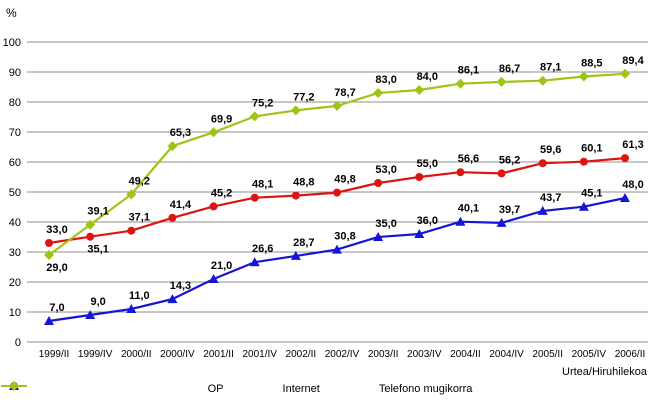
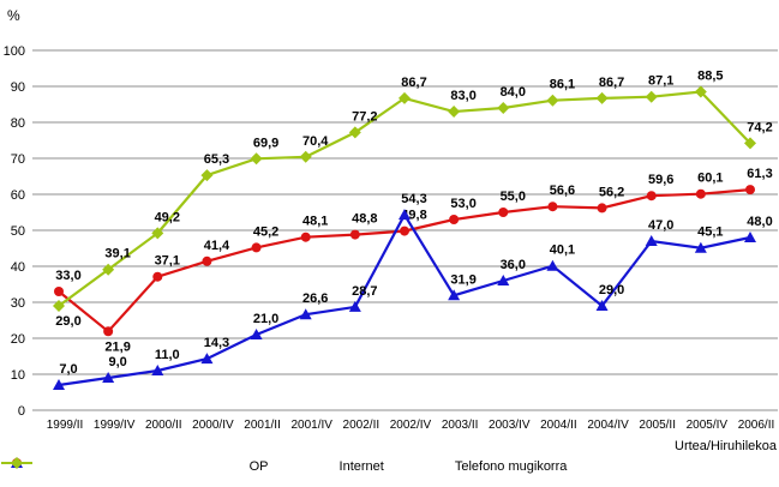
OP/1999/IV: 35,1 -> 21,9
Telefono mugikorra/2001/IV: 75,2 -> 70,4
Internet/2002/IV: 30,8 -> 54,3
Telefono mugikorra/2002/IV: 78,7 -> 86,7
Internet/2003/II: 35,0 -> 31,9
Internet/2004/IV: 39,7 -> 29,0
Internet/2005/II: 43,7 -> 47,0
Telefono mugikorra/2006/II: 89,4 -> 74,2
